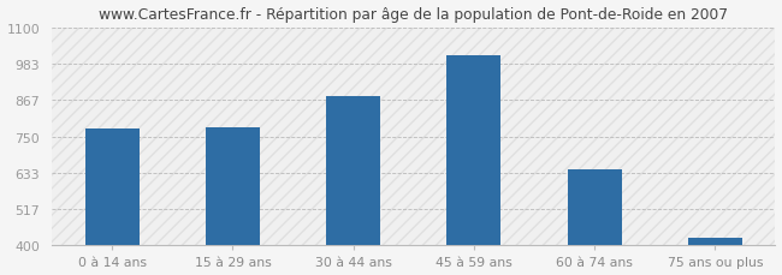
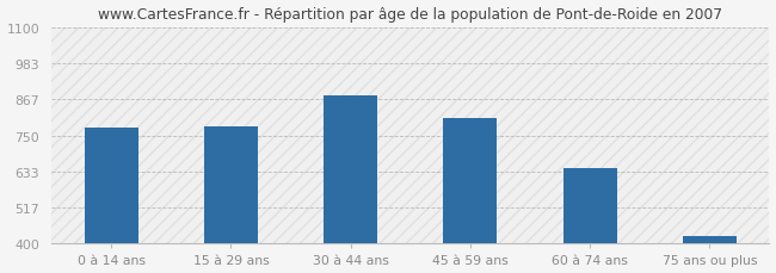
45 à 59 ans: 1010 -> 805
